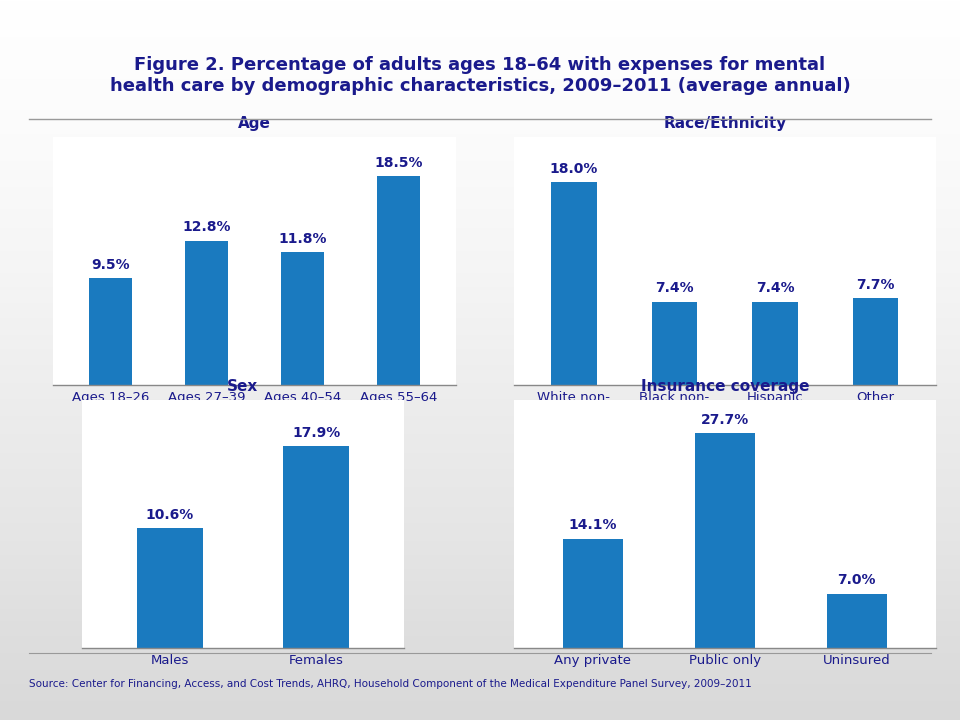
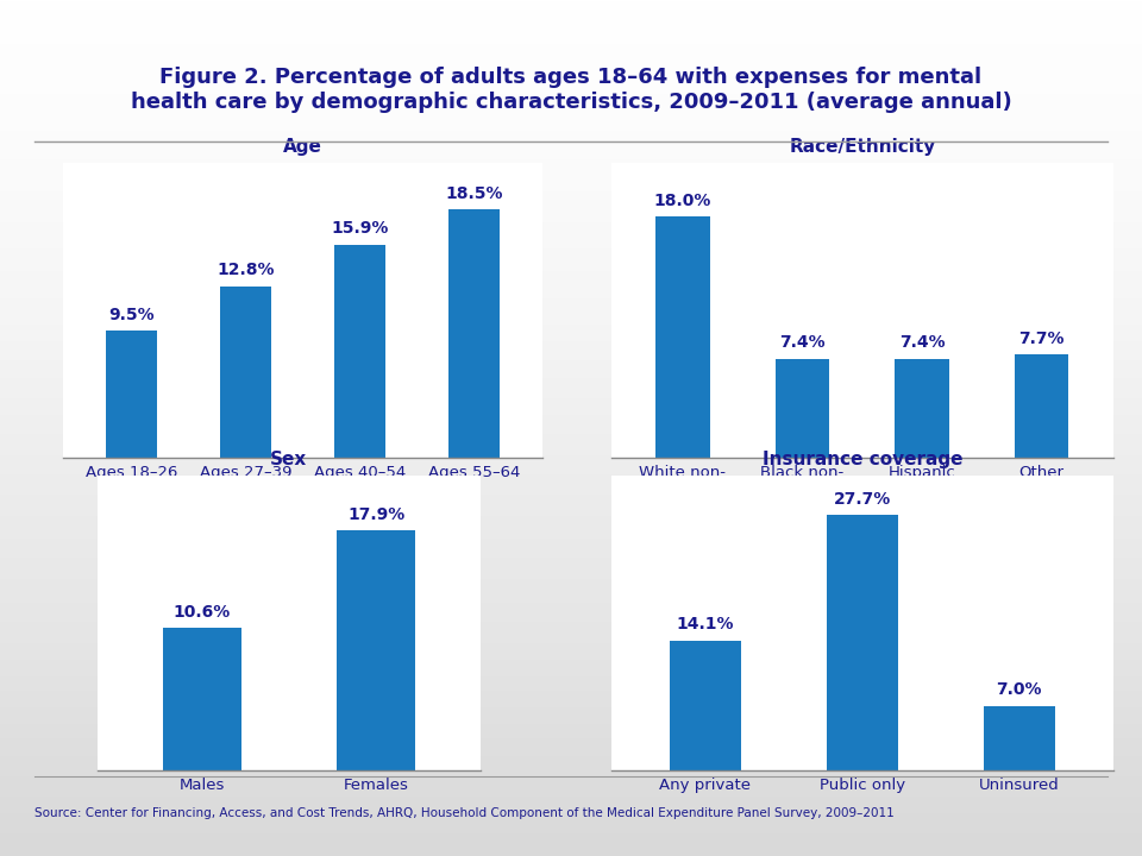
Age/Ages 40–54: 11.8% -> 15.9%
